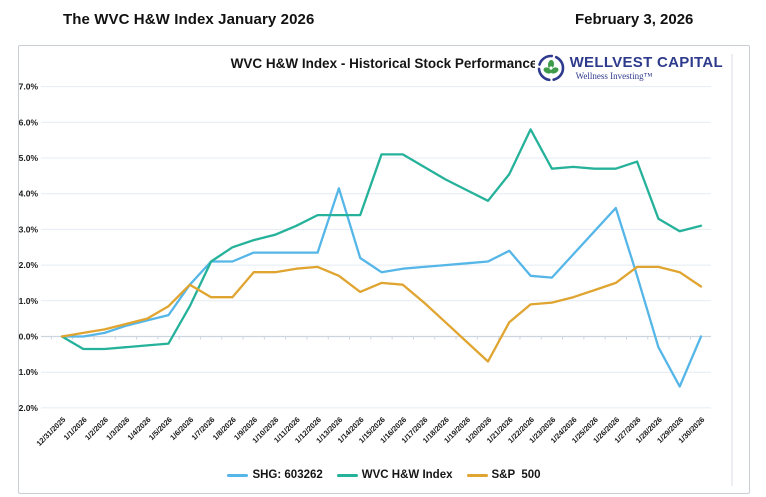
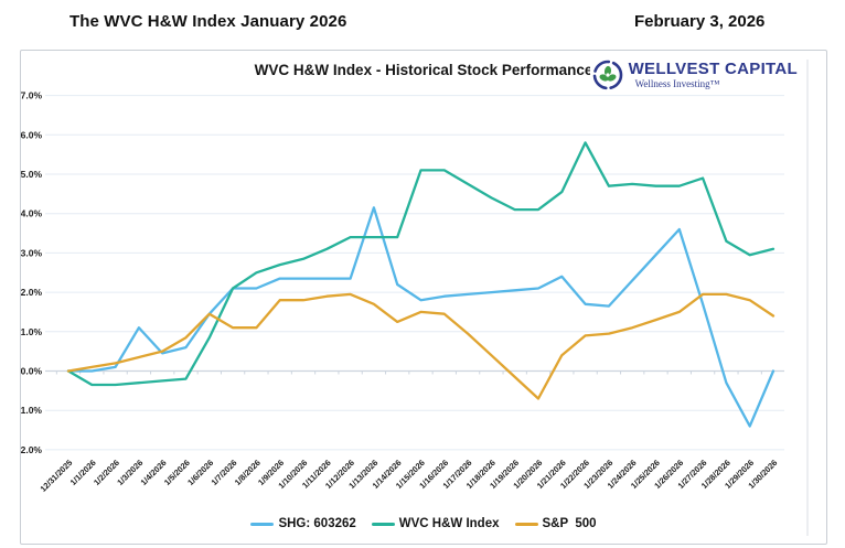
SHG: 603262/1/3/2026: 0.3% -> 1.1%
WVC H&W Index/1/20/2026: 3.8% -> 4.1%
